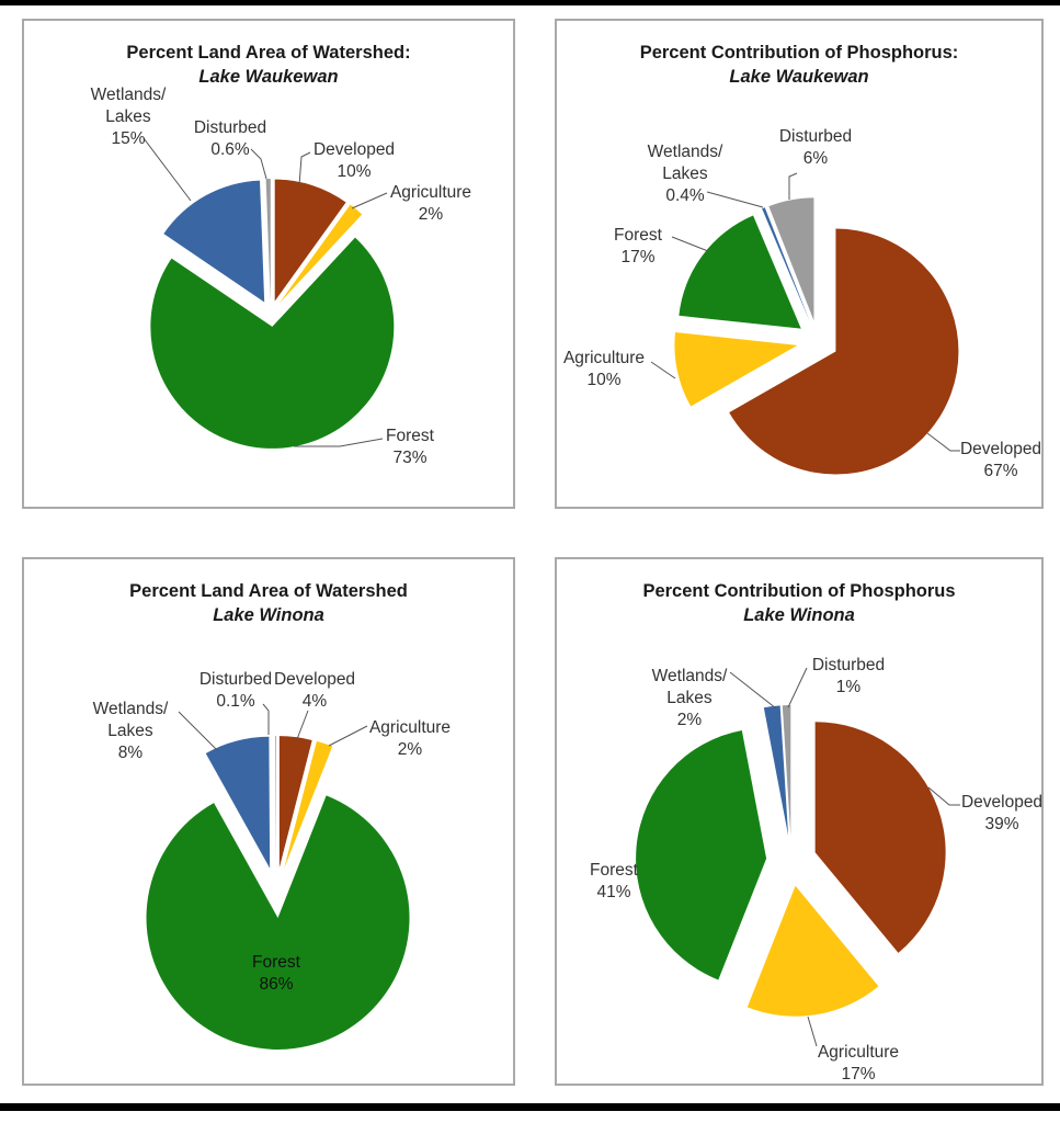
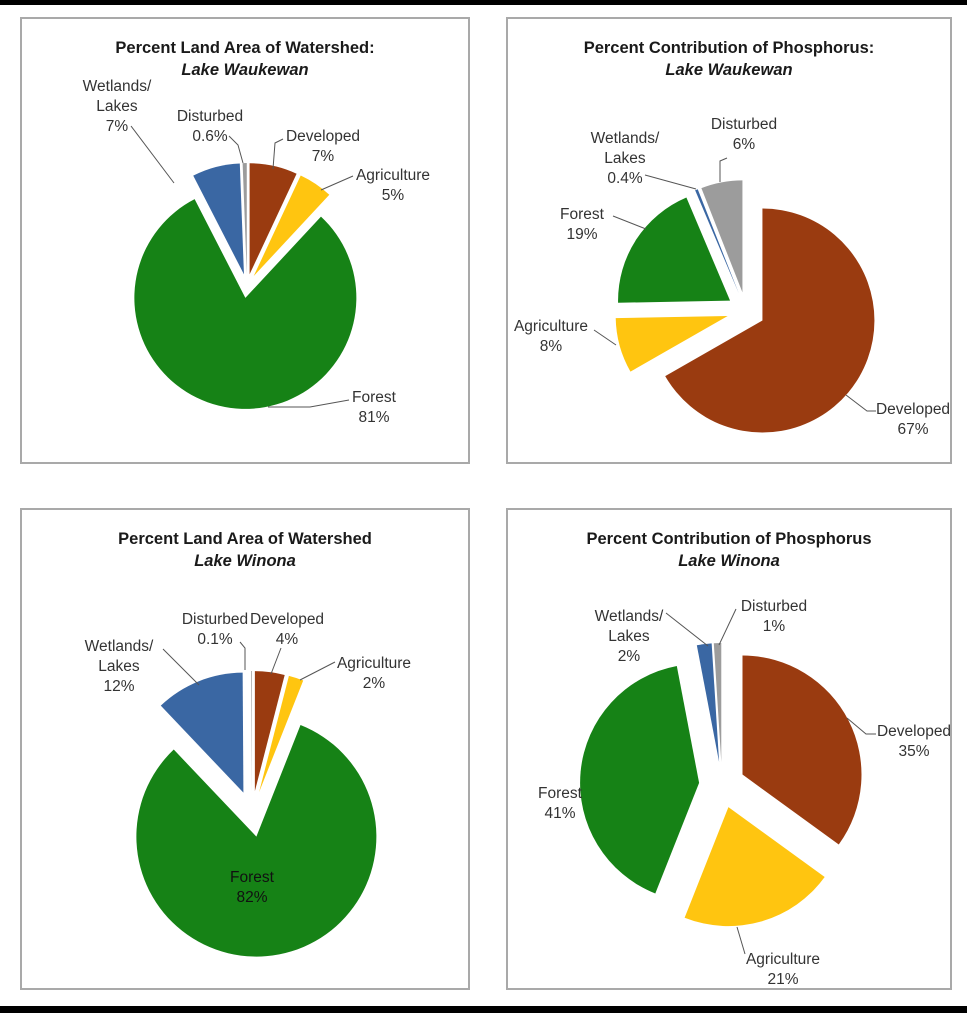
Percent Land Area of Watershed:/Developed: 10% -> 7%
Percent Land Area of Watershed:/Agriculture: 2% -> 5%
Percent Land Area of Watershed:/Forest: 73% -> 81%
Percent Land Area of Watershed:/Wetlands/Lakes: 15% -> 7%
Percent Contribution of Phosphorus:/Agriculture: 10% -> 8%
Percent Contribution of Phosphorus:/Forest: 17% -> 19%
Percent Land Area of Watershed/Forest: 86% -> 82%
Percent Land Area of Watershed/Wetlands/Lakes: 8% -> 12%
Percent Contribution of Phosphorus/Developed: 39% -> 35%
Percent Contribution of Phosphorus/Agriculture: 17% -> 21%
